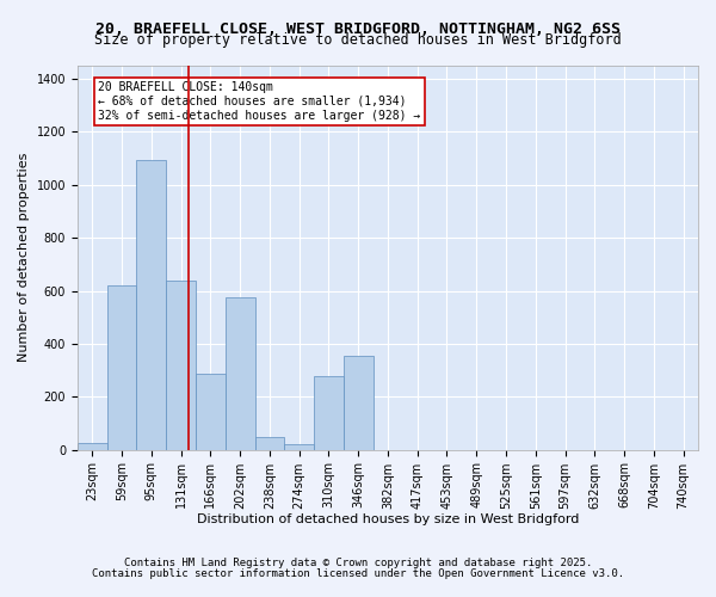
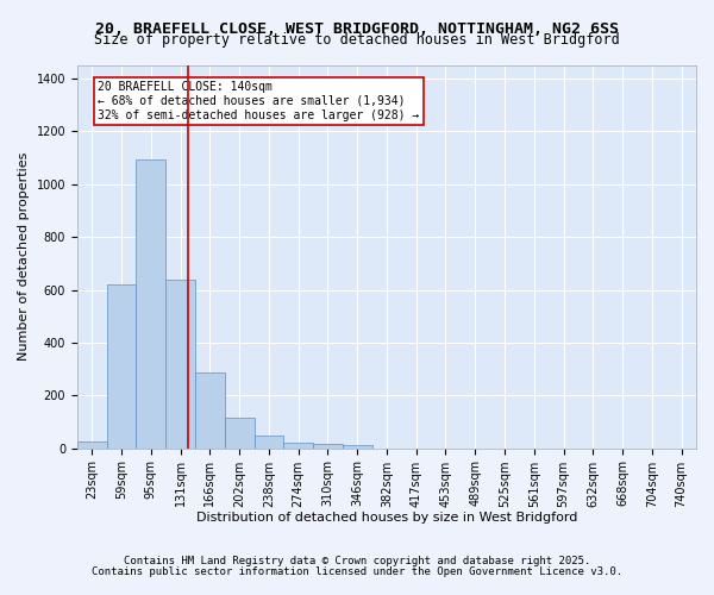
202sqm: 575 -> 115
310sqm: 280 -> 18
346sqm: 355 -> 12
